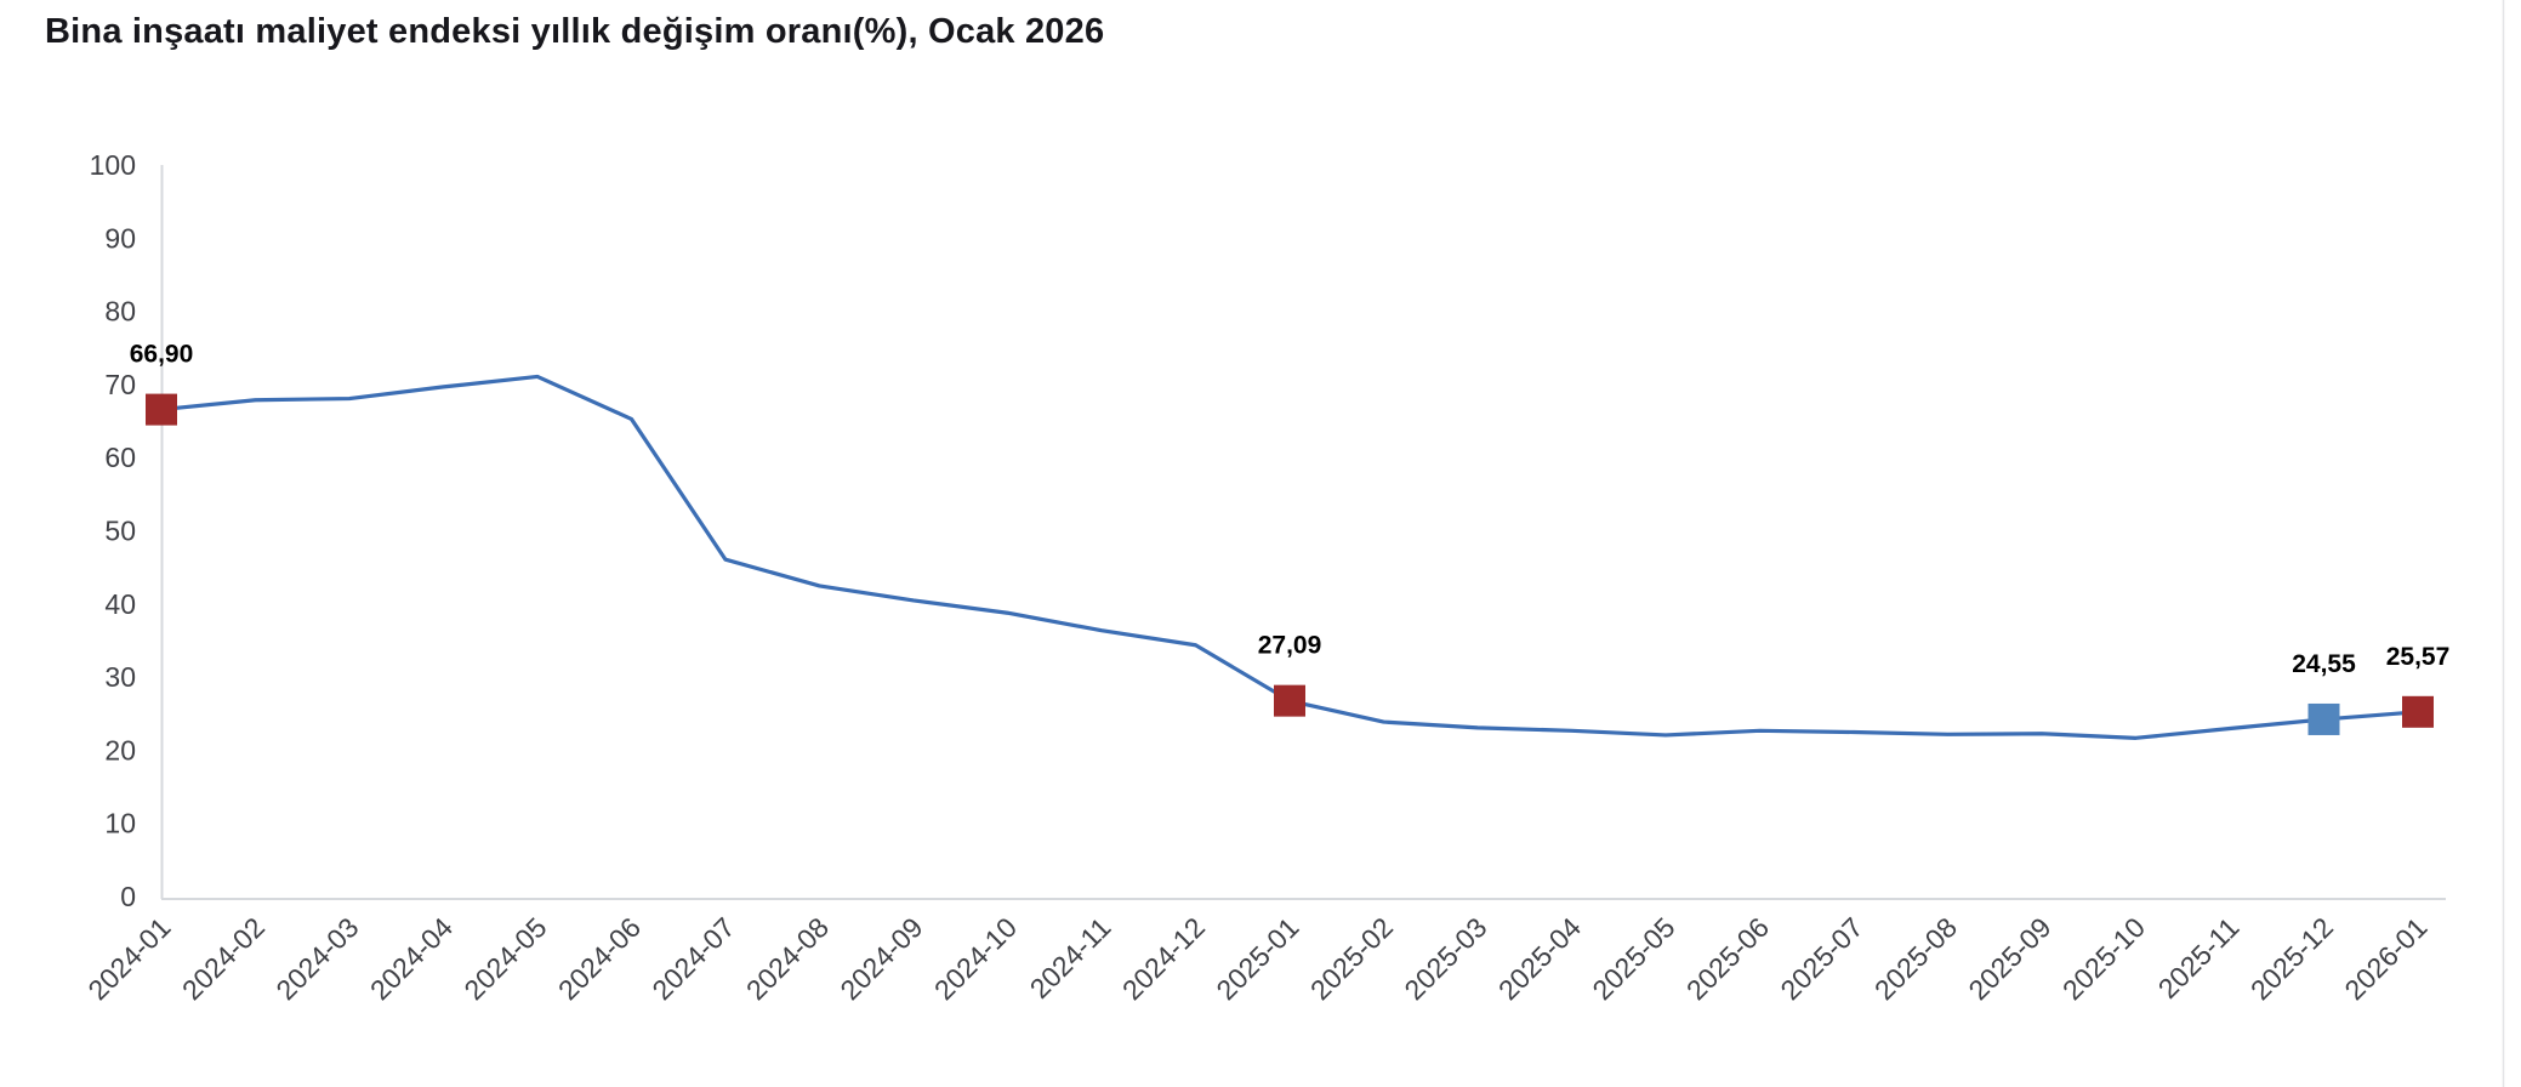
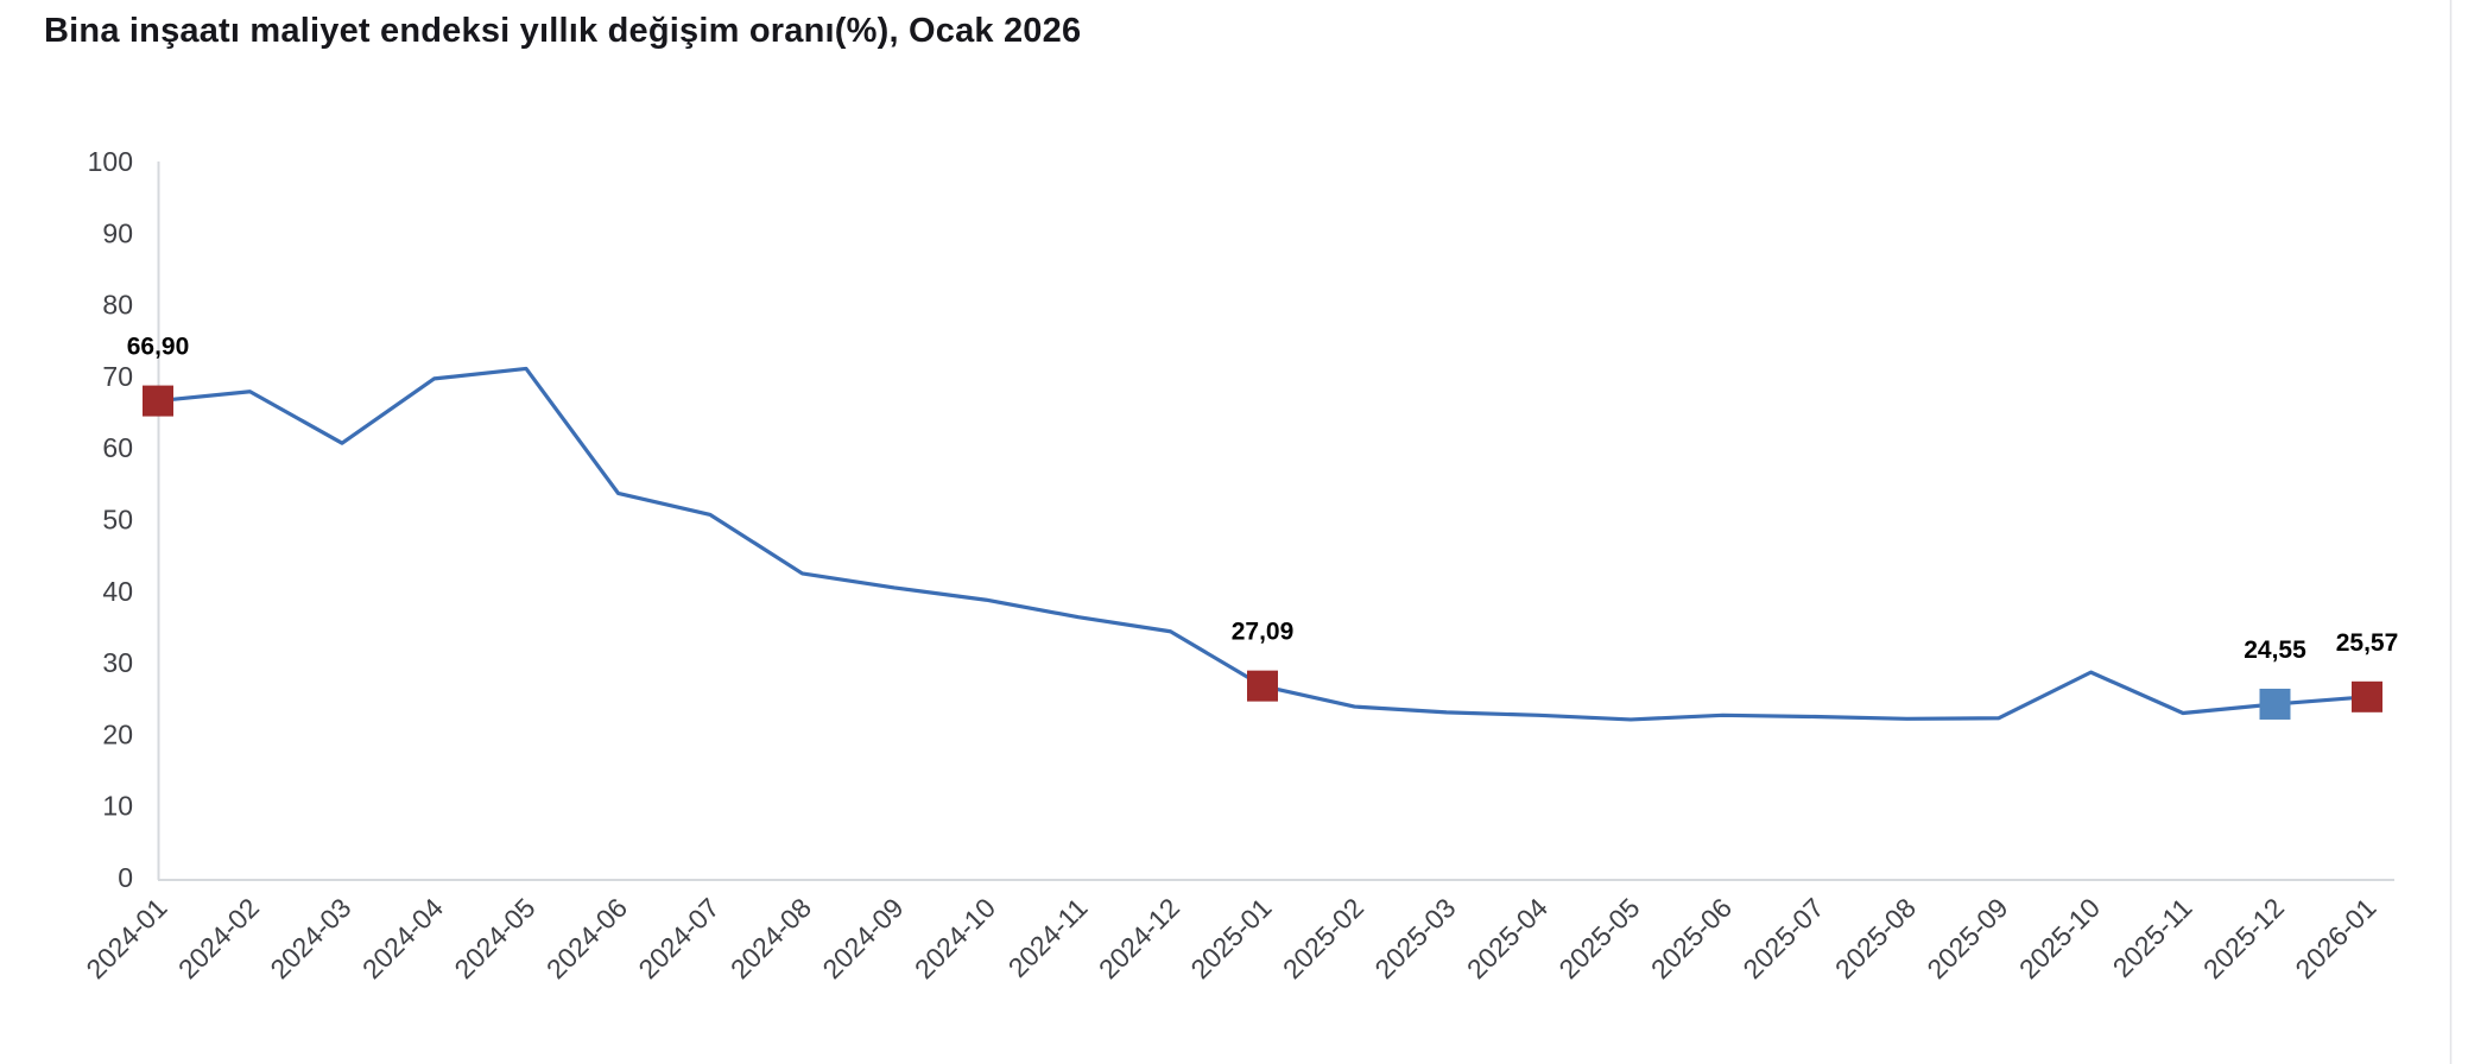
2024-03: 68 -> 61
2024-06: 66 -> 54
2024-07: 46 -> 51
2025-10: 22 -> 29
